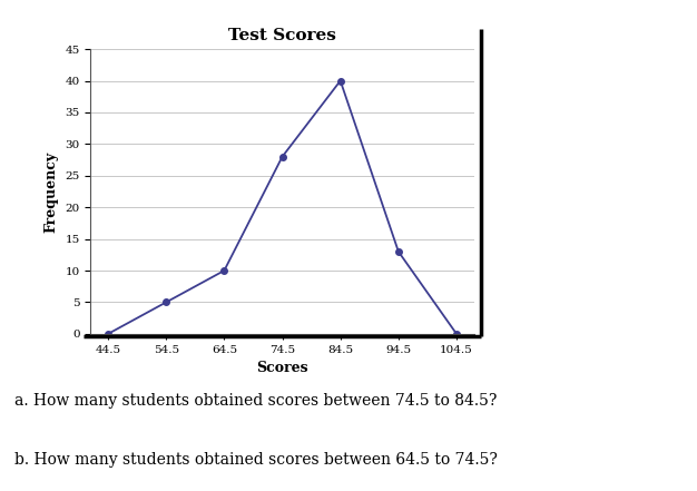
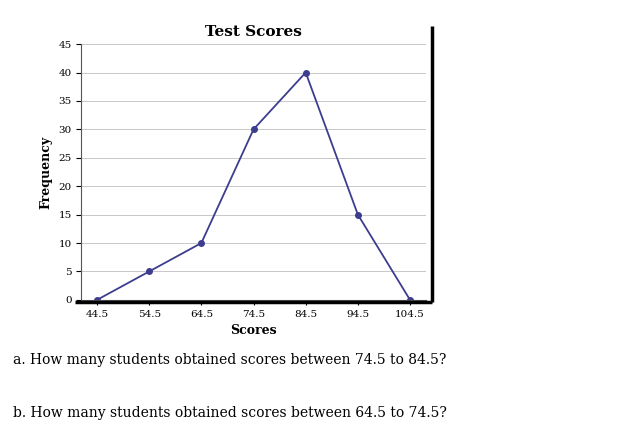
74.5: 28 -> 30
94.5: 13 -> 15
